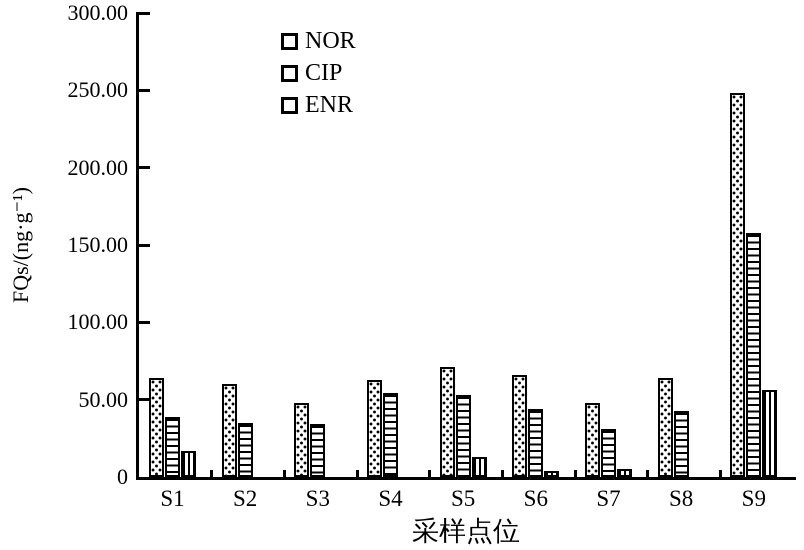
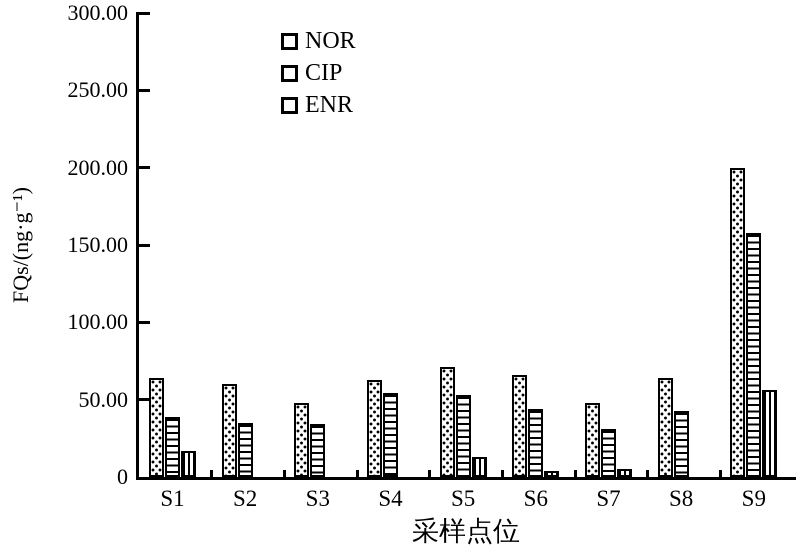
NOR/S9: 248 -> 200
